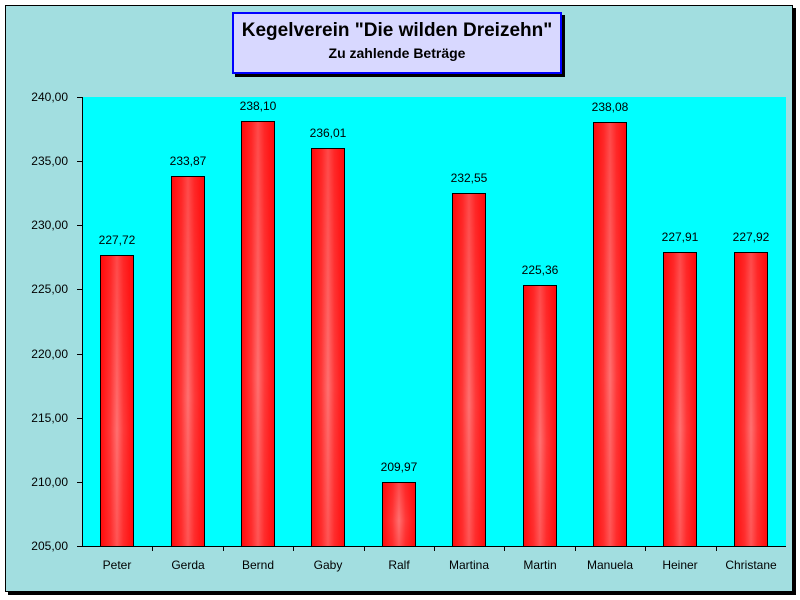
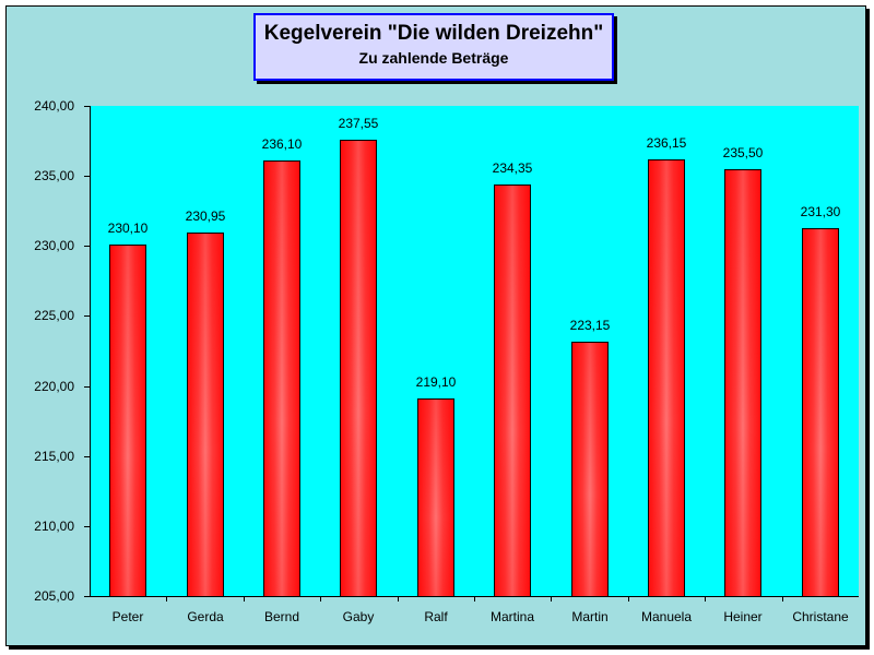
Peter: 227,72 -> 230,10
Gerda: 233,87 -> 230,95
Bernd: 238,10 -> 236,10
Gaby: 236,01 -> 237,55
Ralf: 209,97 -> 219,10
Martina: 232,55 -> 234,35
Martin: 225,36 -> 223,15
Manuela: 238,08 -> 236,15
Heiner: 227,91 -> 235,50
Christane: 227,92 -> 231,30
